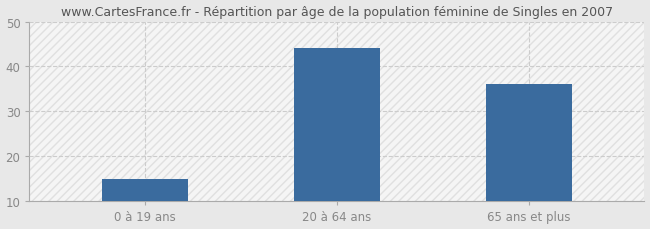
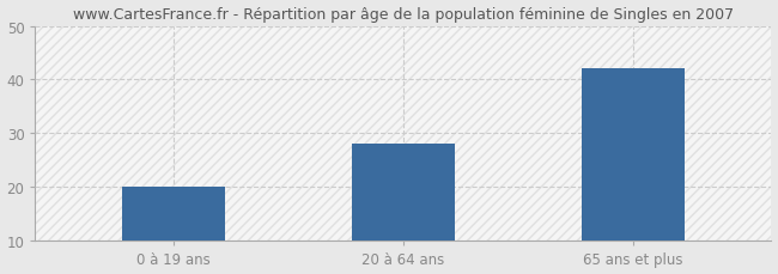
0 à 19 ans: 15 -> 20
20 à 64 ans: 44 -> 28
65 ans et plus: 36 -> 42
